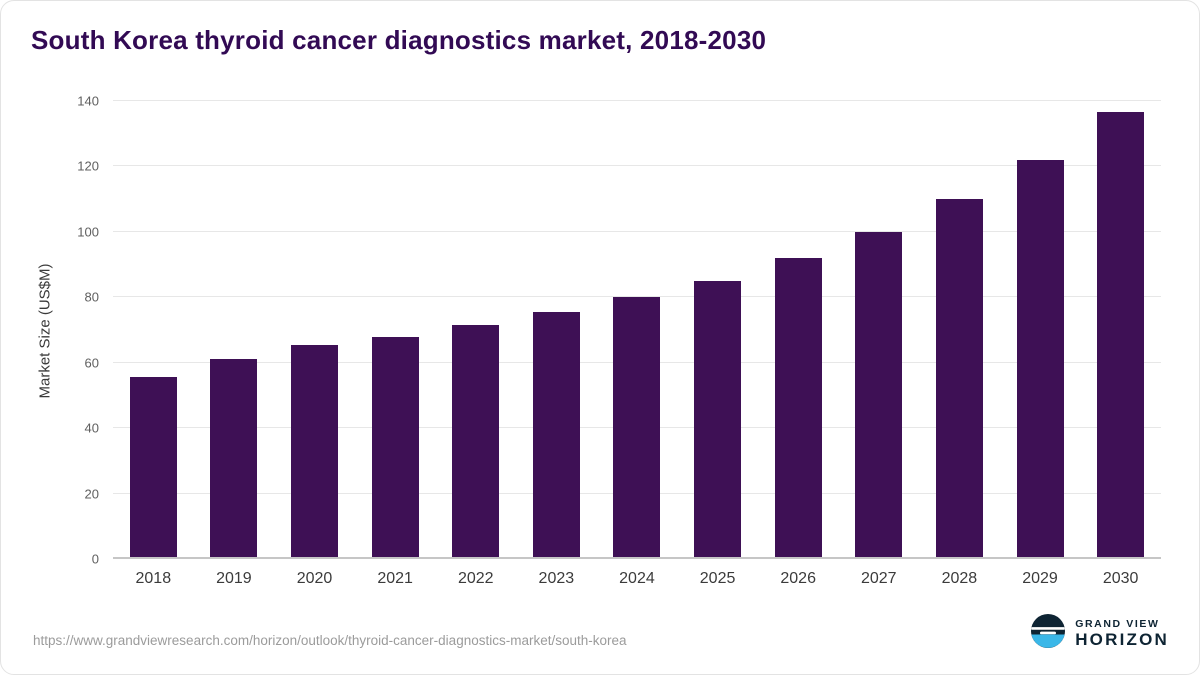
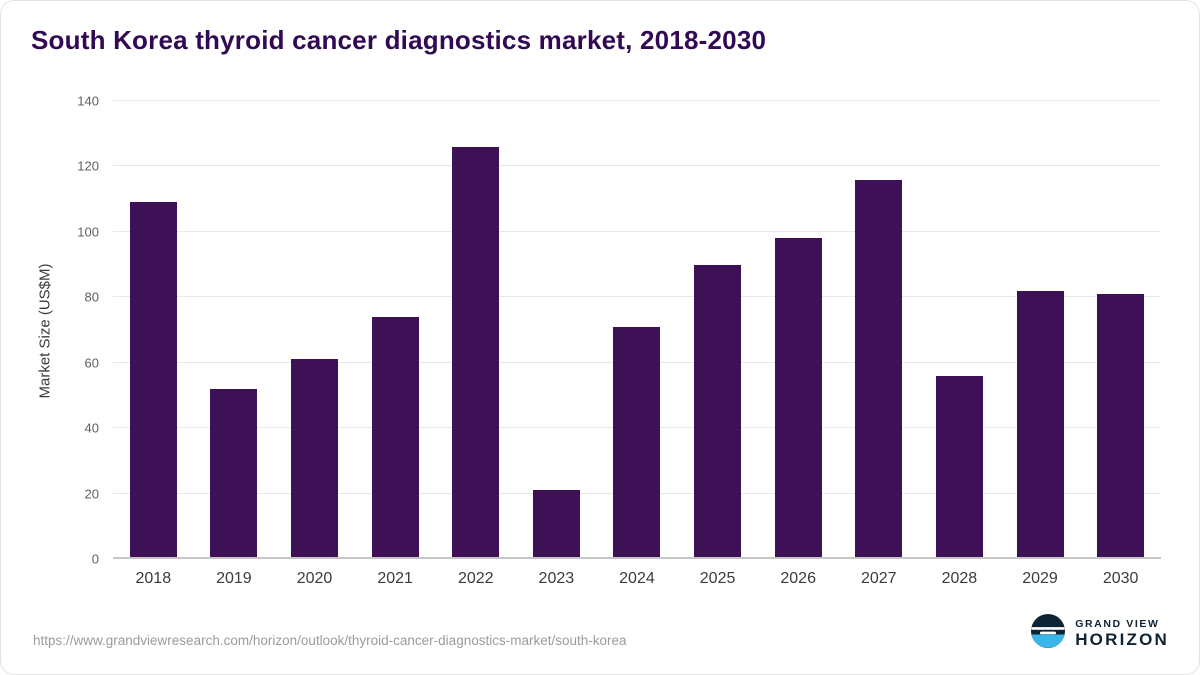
2018: 56 -> 109
2019: 61 -> 52
2020: 66 -> 61
2021: 68 -> 74
2022: 72 -> 126
2023: 76 -> 21
2024: 80 -> 71
2025: 85 -> 90
2026: 92 -> 98
2027: 100 -> 116
2028: 110 -> 56
2029: 122 -> 82
2030: 136 -> 81
